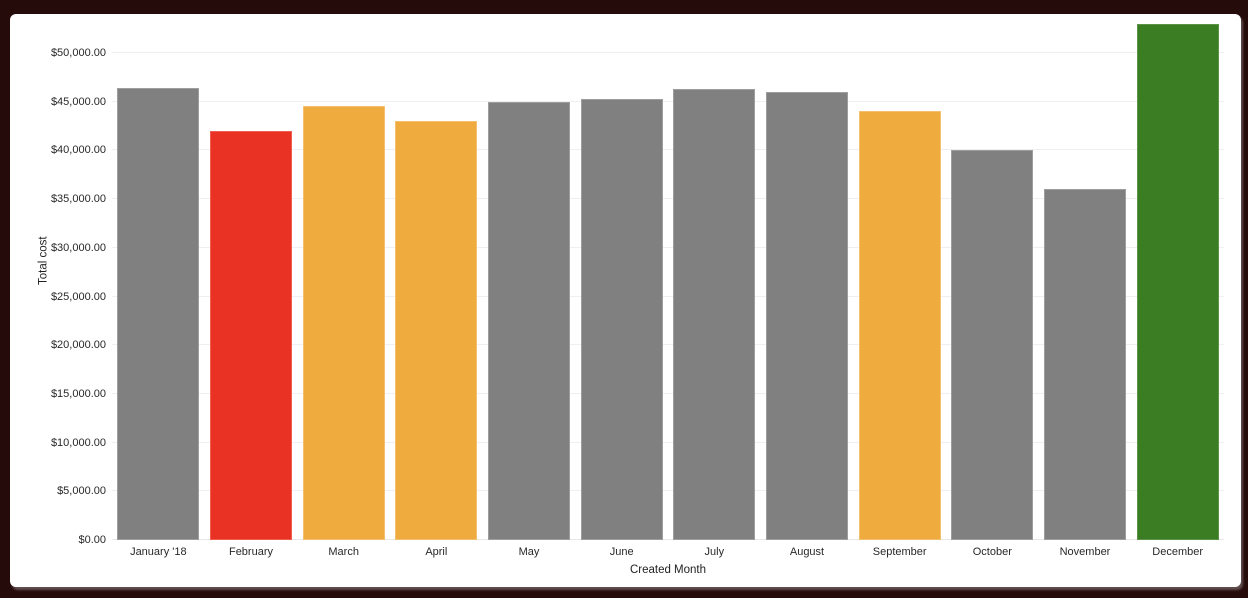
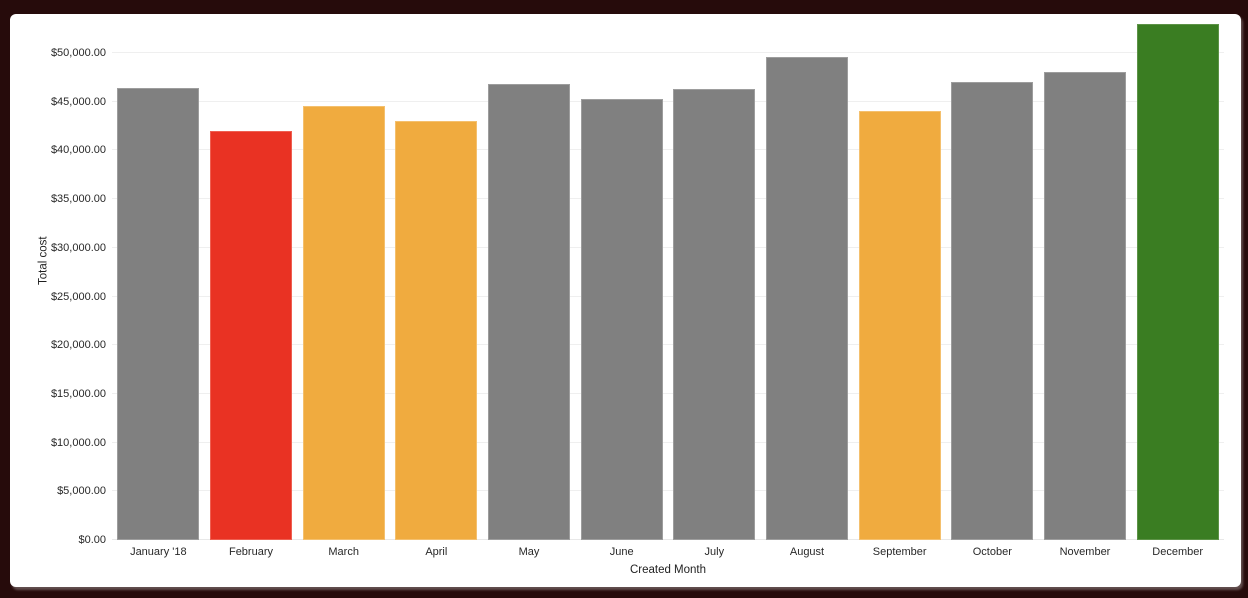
May: $45000 -> $47000
August: $46000 -> $50000
October: $40000 -> $47000
November: $36000 -> $48000
